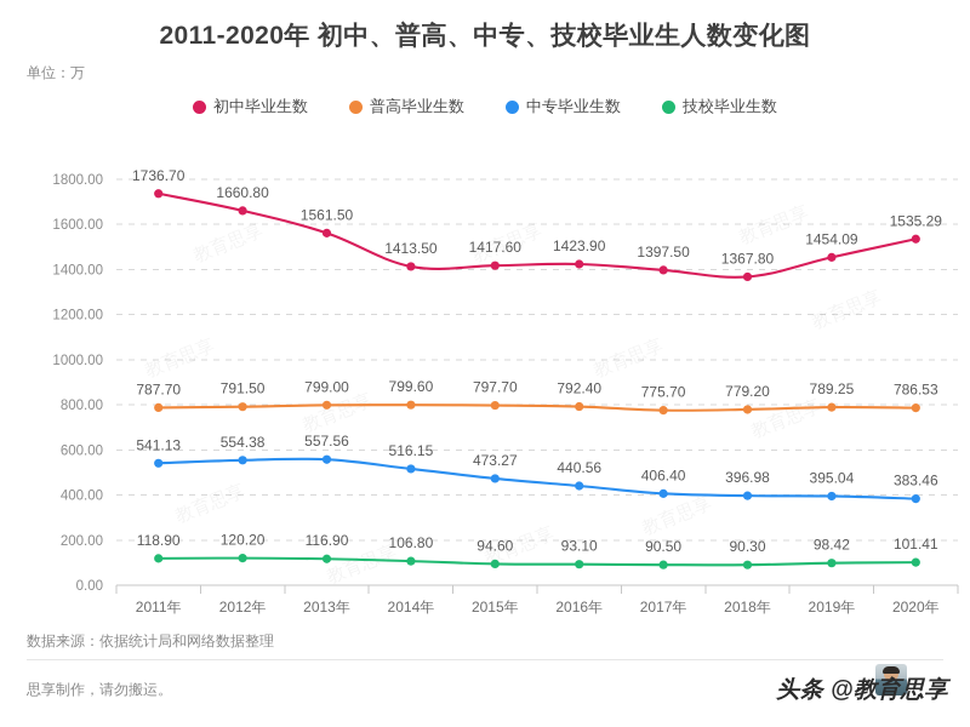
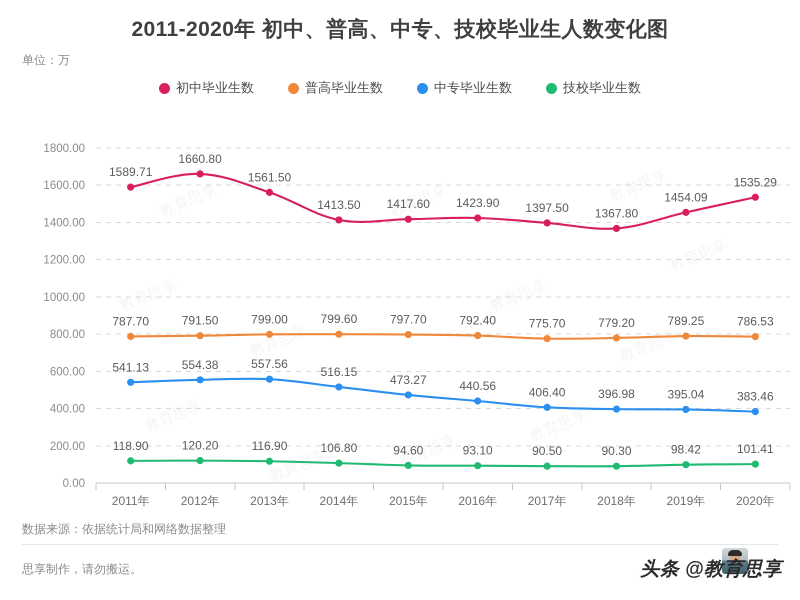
初中毕业生数/2011年: 1736.70 -> 1589.71
